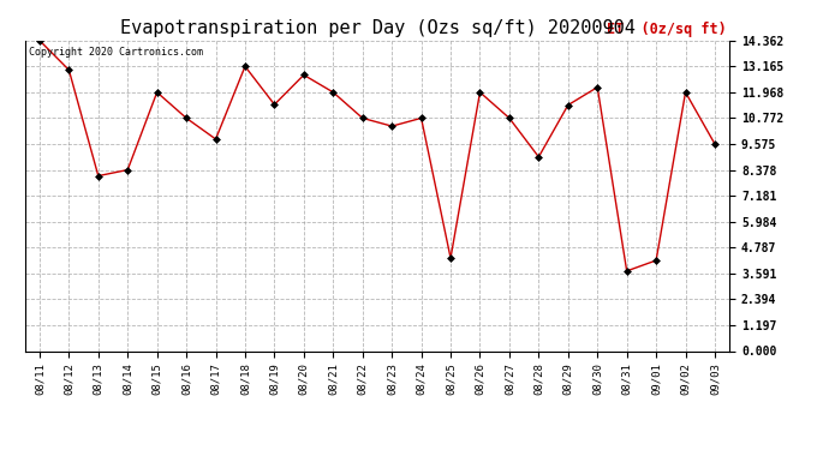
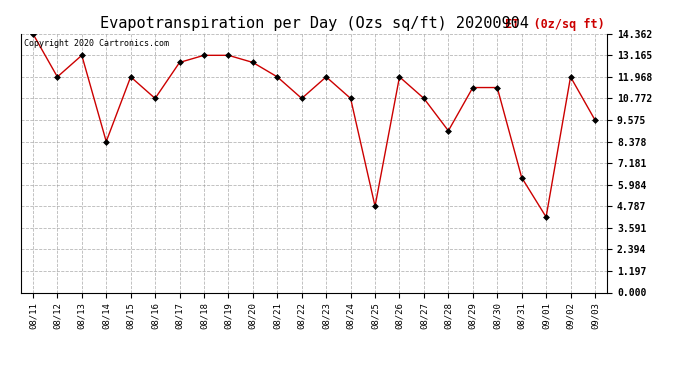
08/12: 13.0 -> 12.0
08/13: 8.1 -> 13.2
08/17: 9.8 -> 12.8
08/19: 11.4 -> 13.2
08/23: 10.4 -> 12.0
08/25: 4.3 -> 4.8
08/30: 12.2 -> 11.4
08/31: 3.7 -> 6.4
